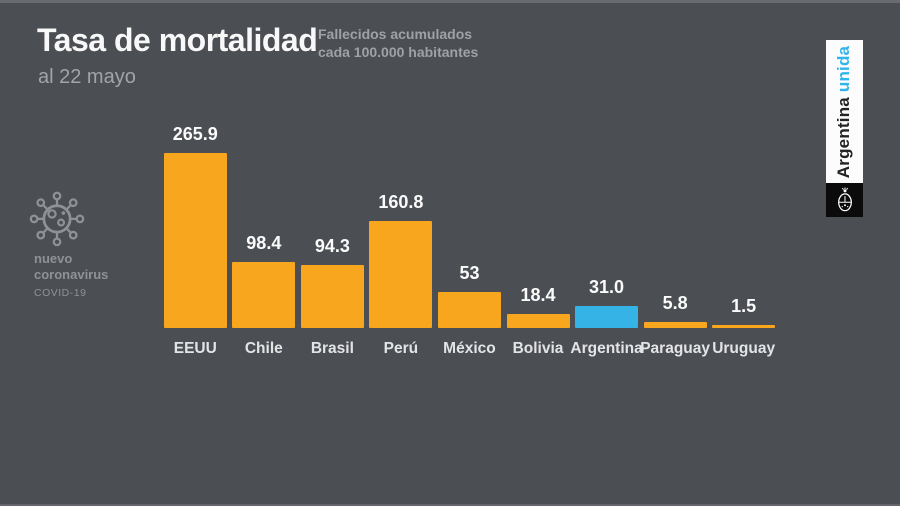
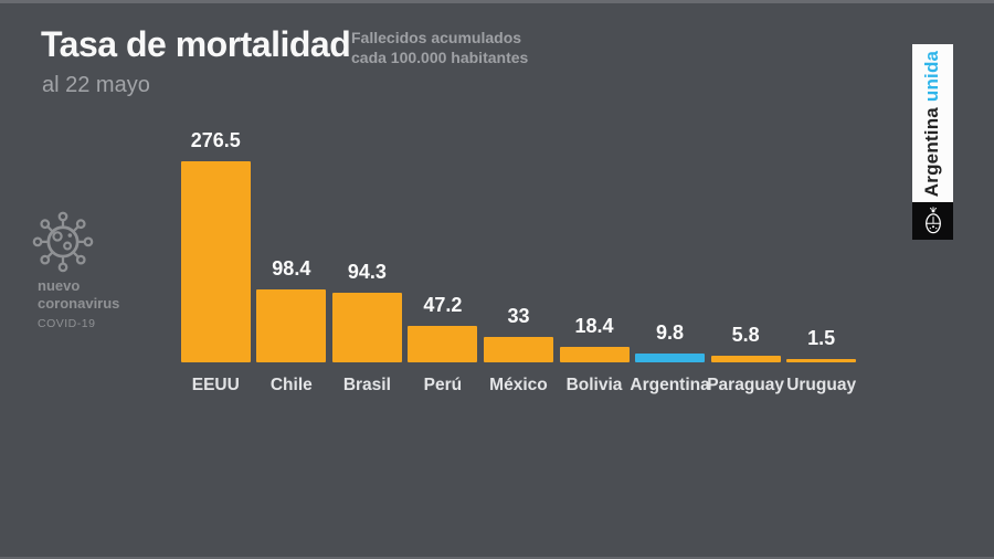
EEUU: 265.9 -> 276.5
Perú: 160.8 -> 47.2
México: 53 -> 33
Argentina: 31.0 -> 9.8
